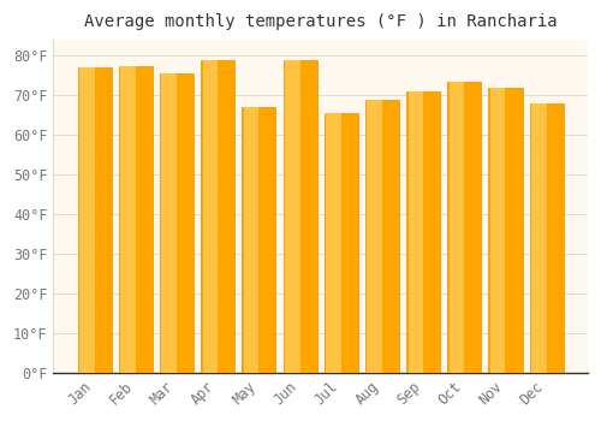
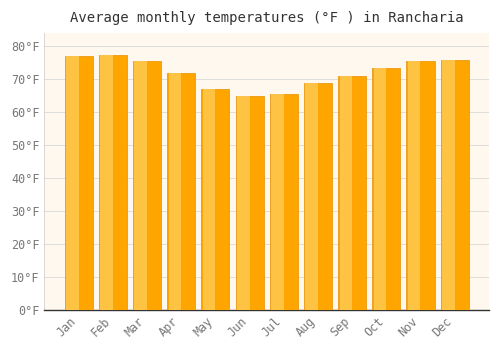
Apr: 79.0°F -> 72.0°F
Jun: 79.0°F -> 65.0°F
Nov: 72.0°F -> 75.5°F
Dec: 68.0°F -> 76.0°F
